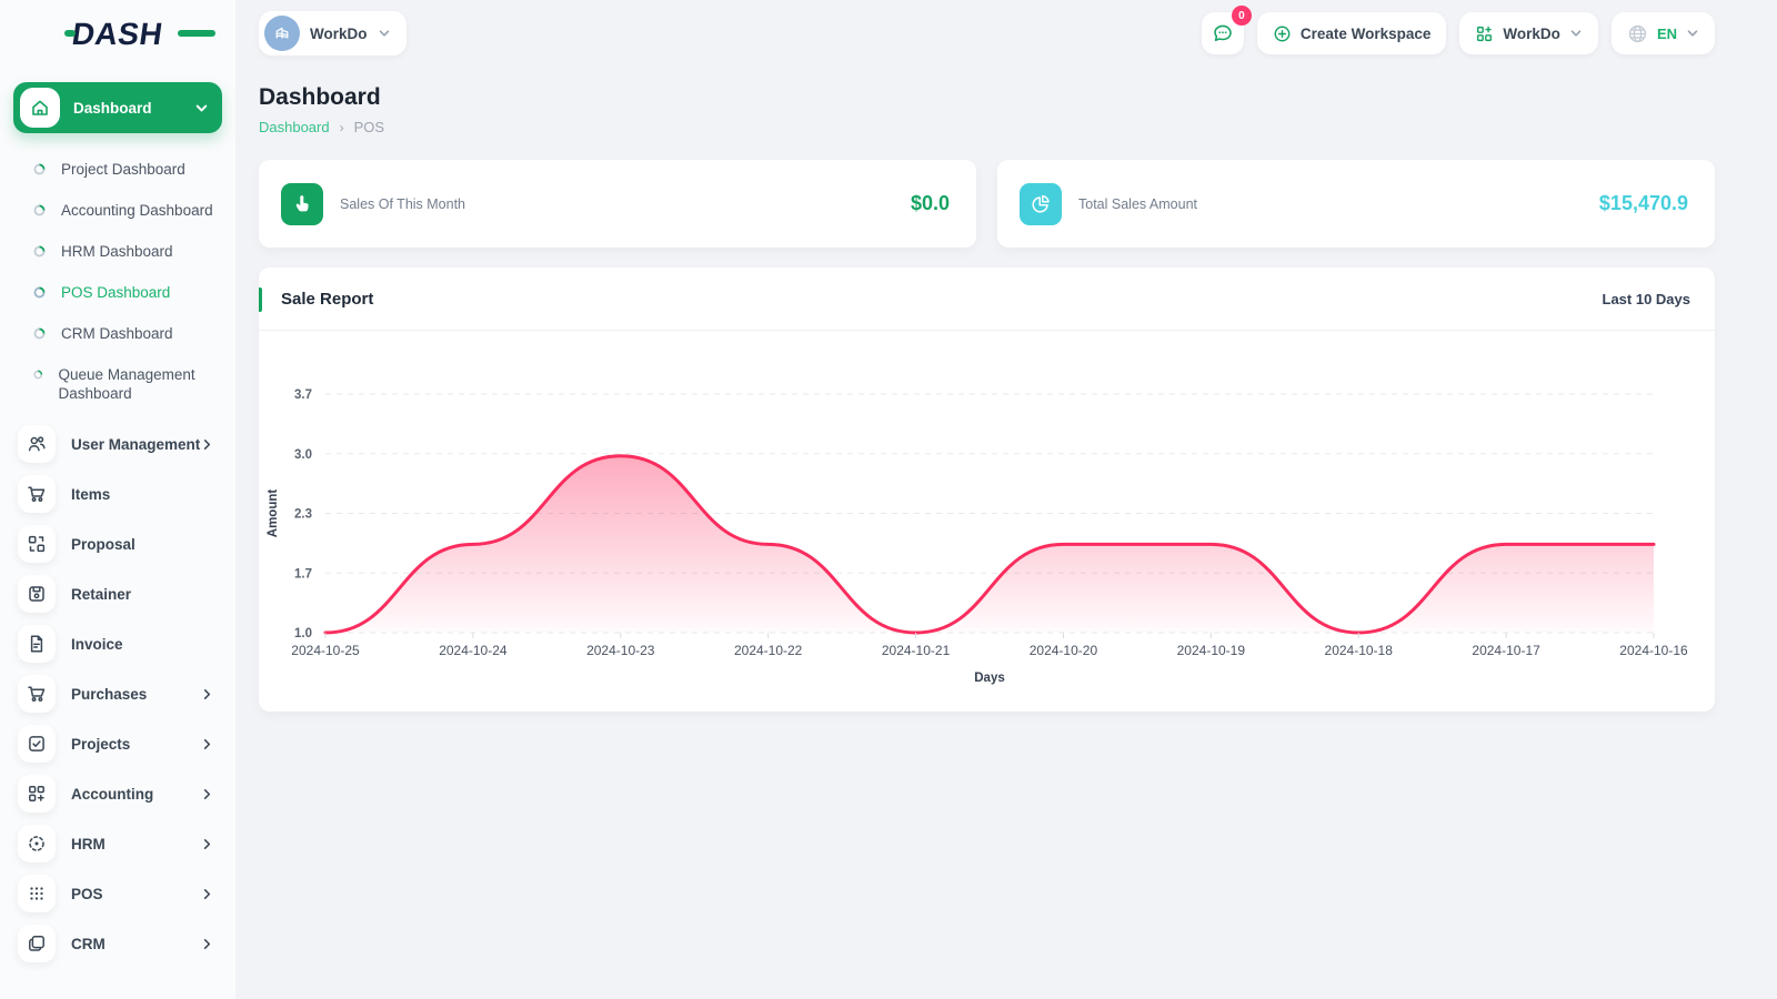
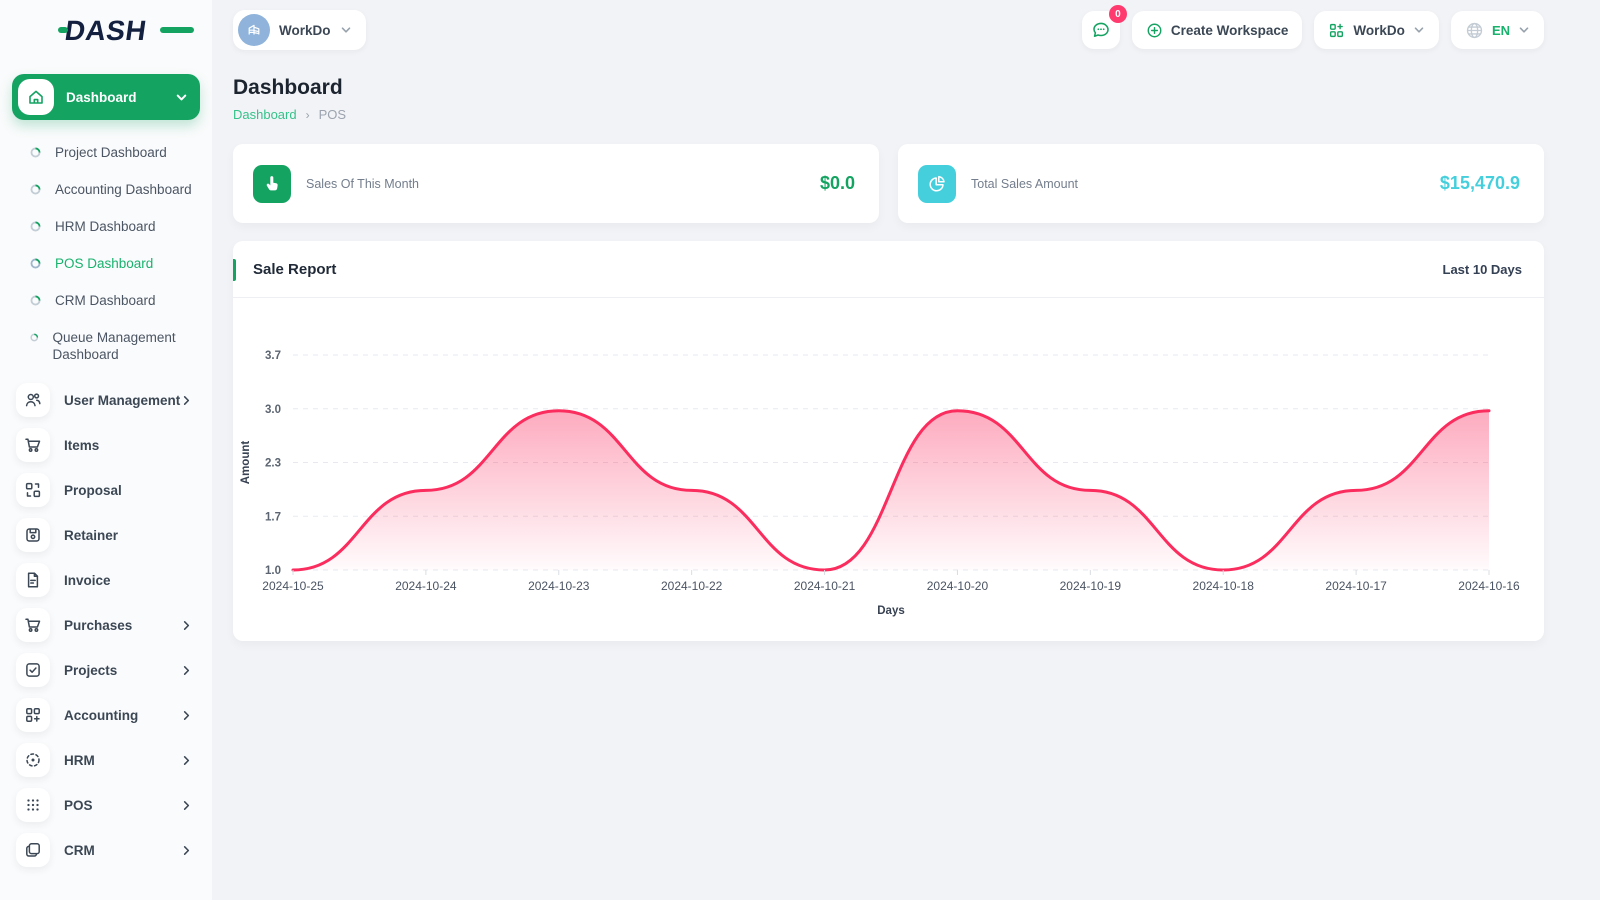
2024-10-20: 2 -> 3
2024-10-16: 2 -> 3
